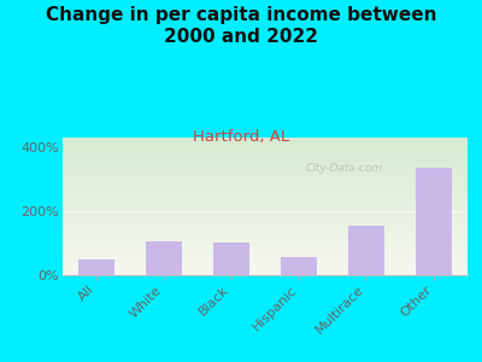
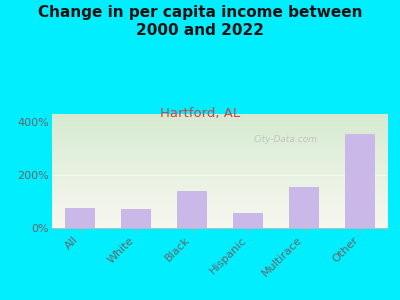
All: 50% -> 75%
White: 105% -> 72%
Black: 100% -> 140%
Other: 335% -> 355%
